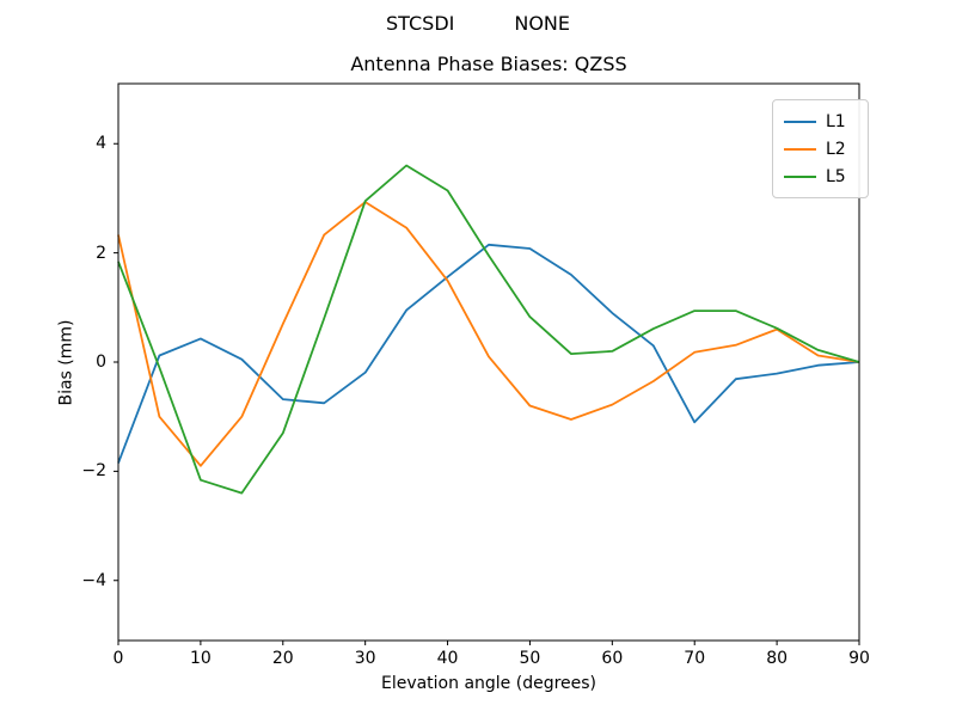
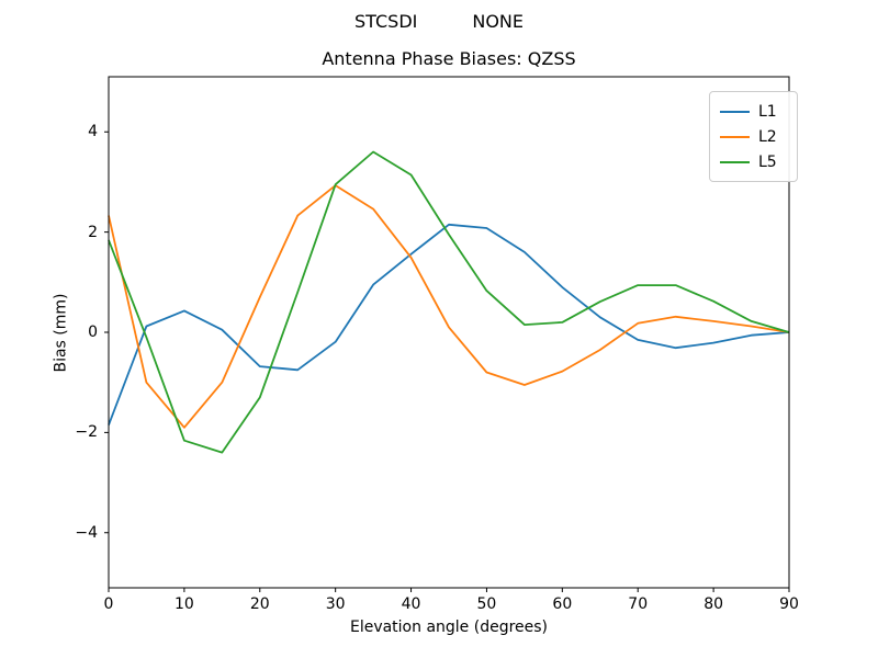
L1/70: -1.1 -> -0.1
L2/80: 0.6 -> 0.2
